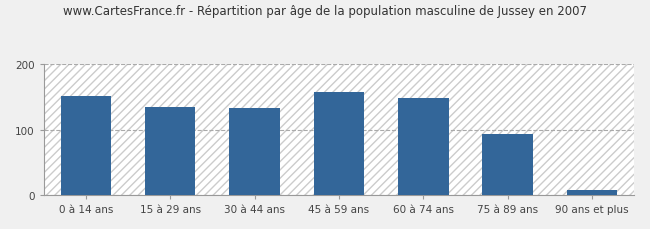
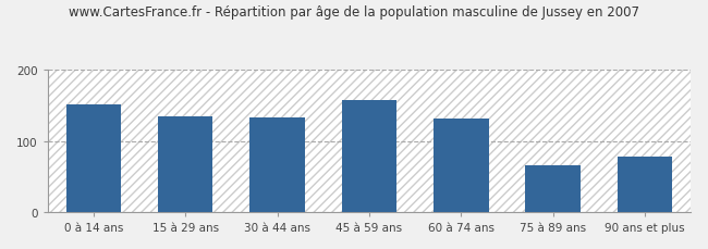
60 à 74 ans: 148 -> 132
75 à 89 ans: 94 -> 66
90 ans et plus: 7 -> 78
